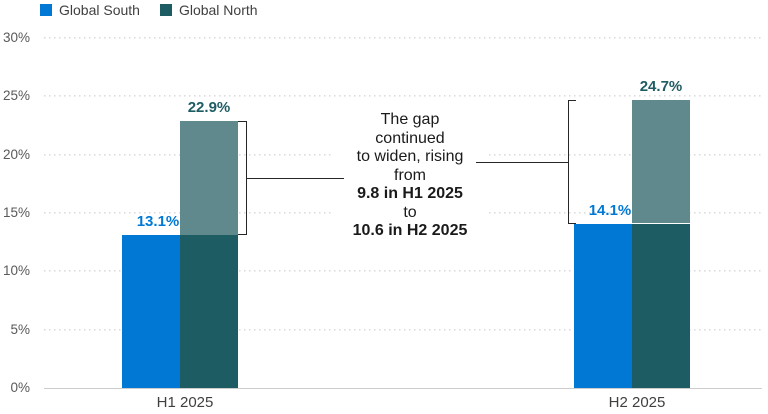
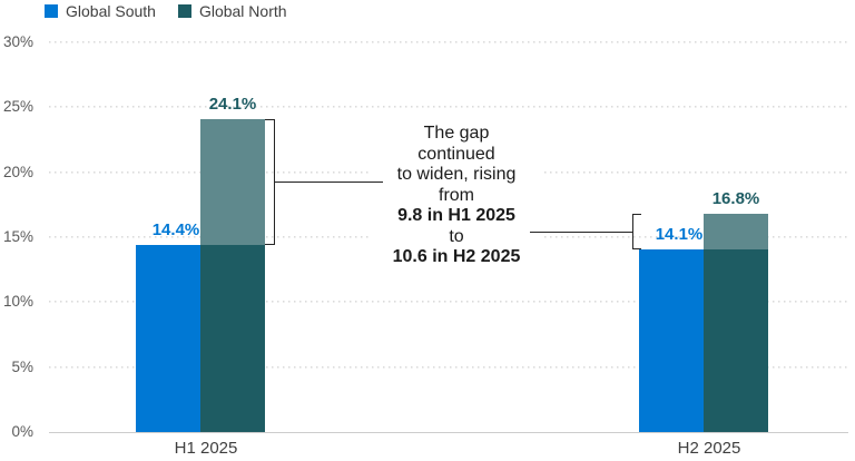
Global South/H1 2025: 13.1% -> 14.4%
Global North/H1 2025: 22.9% -> 24.1%
Global North/H2 2025: 24.7% -> 16.8%
